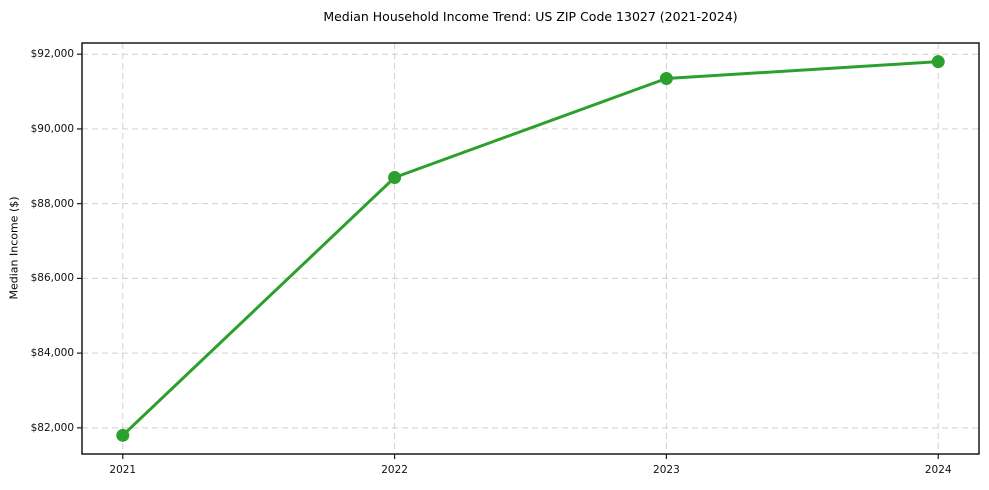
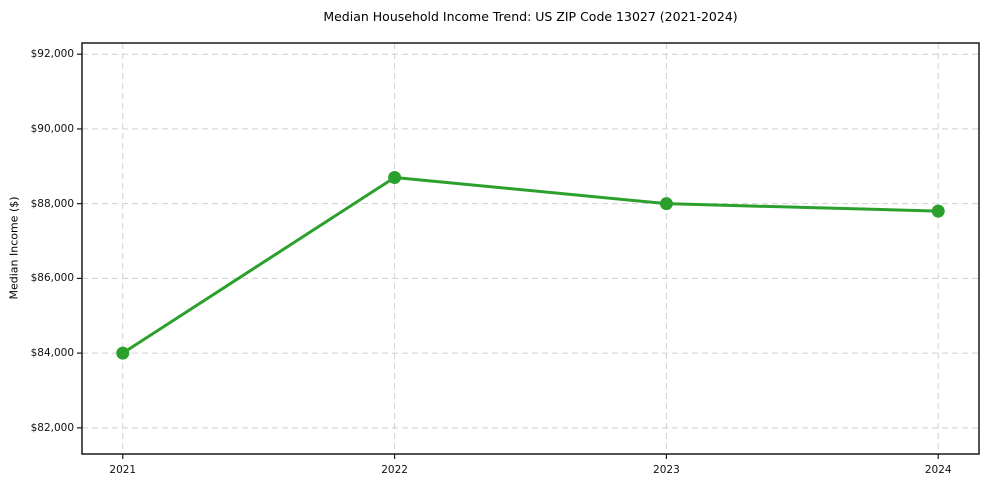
2021: $81800 -> $84000
2023: $91400 -> $88000
2024: $91800 -> $87800
